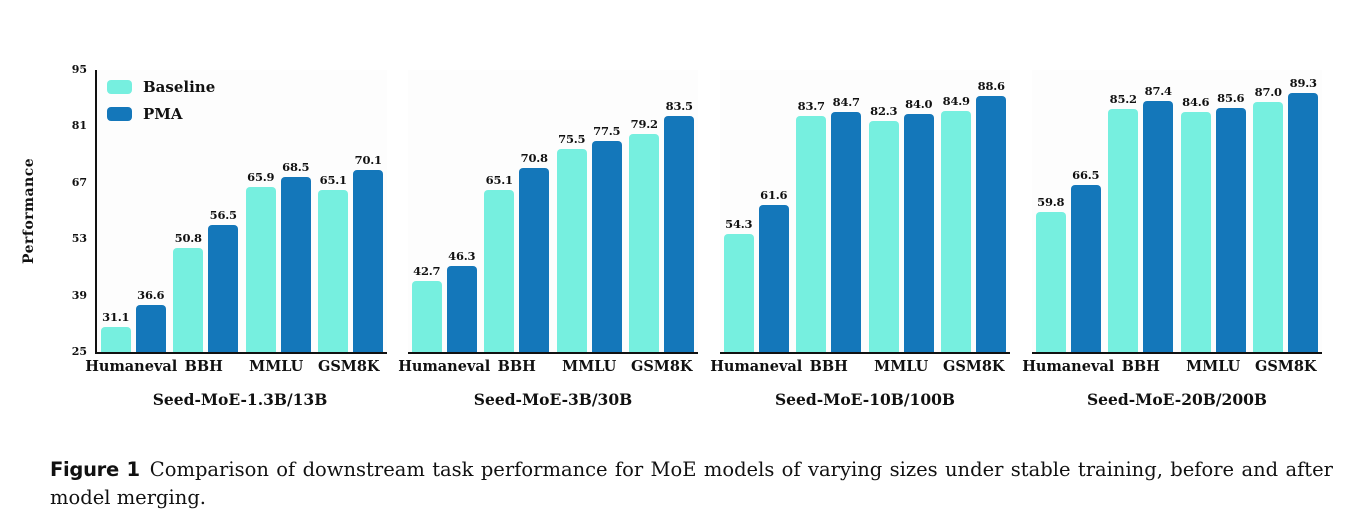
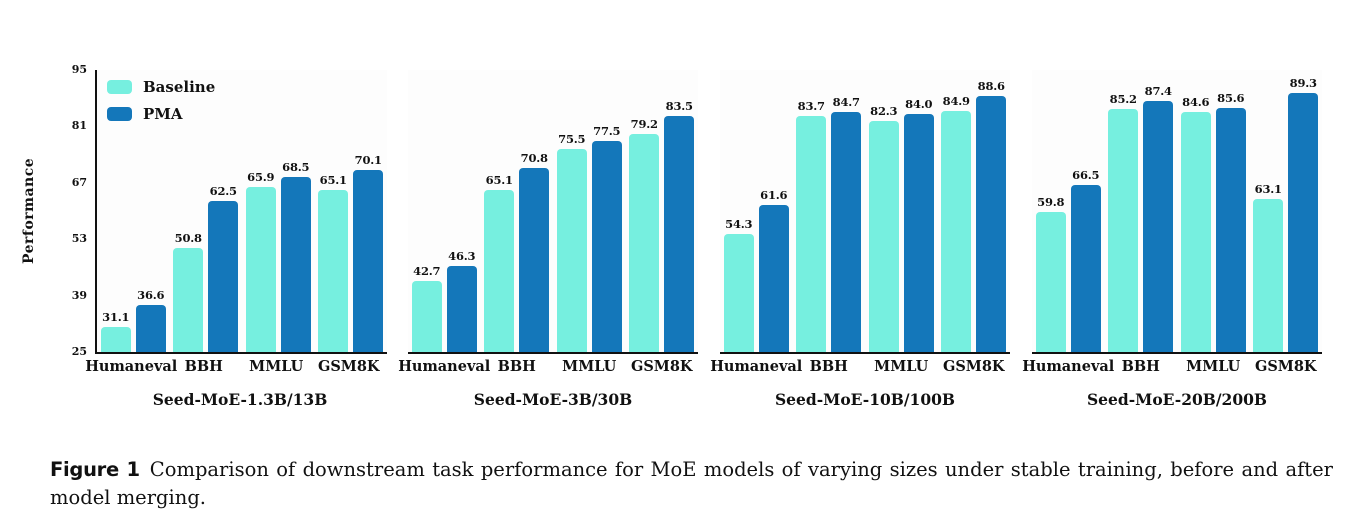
Seed-MoE-1.3B/13B/PMA/BBH: 56.5 -> 62.5
Seed-MoE-20B/200B/Baseline/GSM8K: 87.0 -> 63.1
